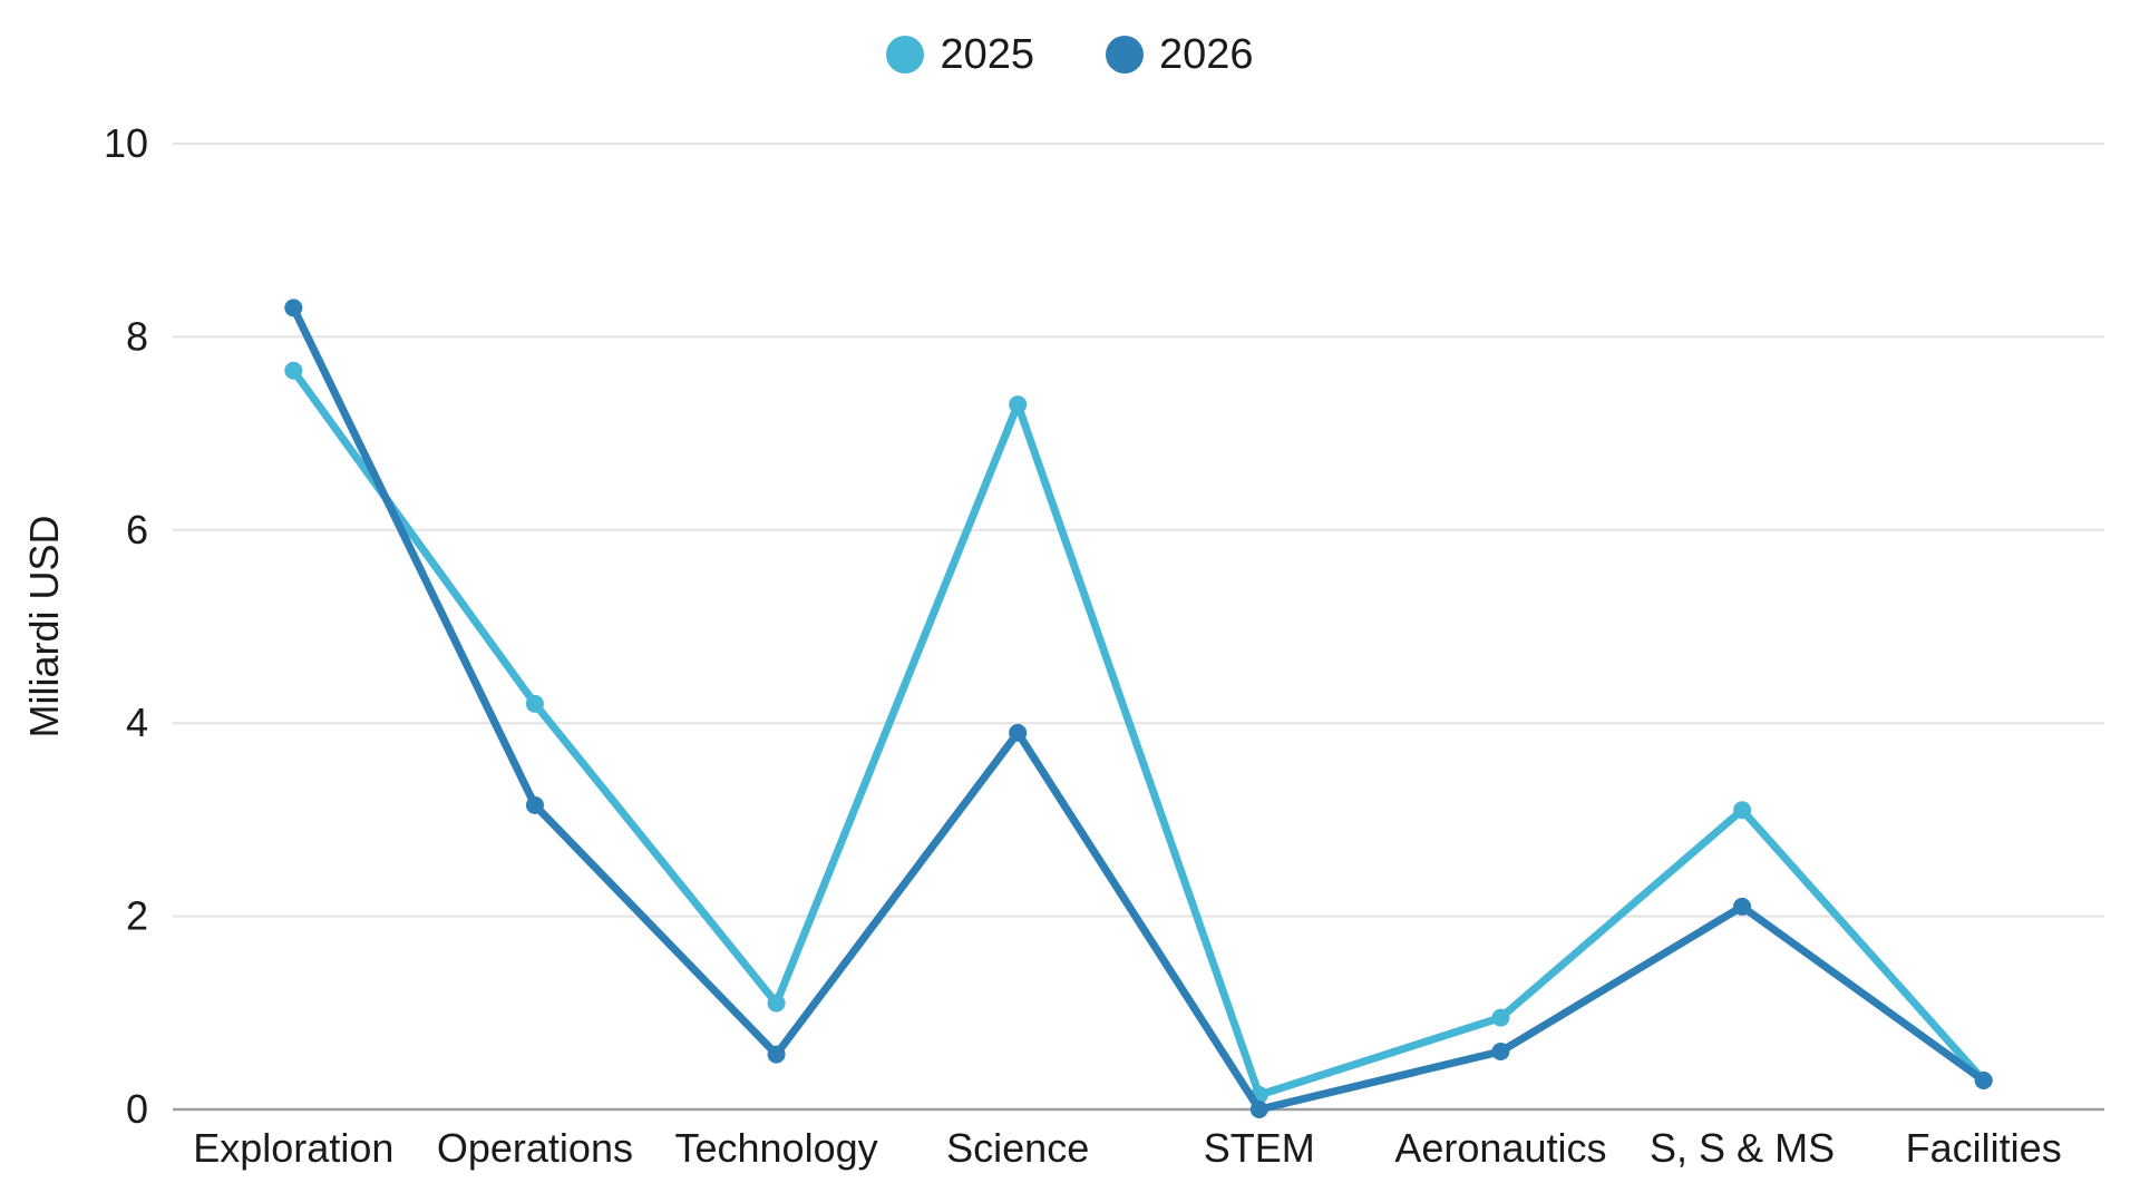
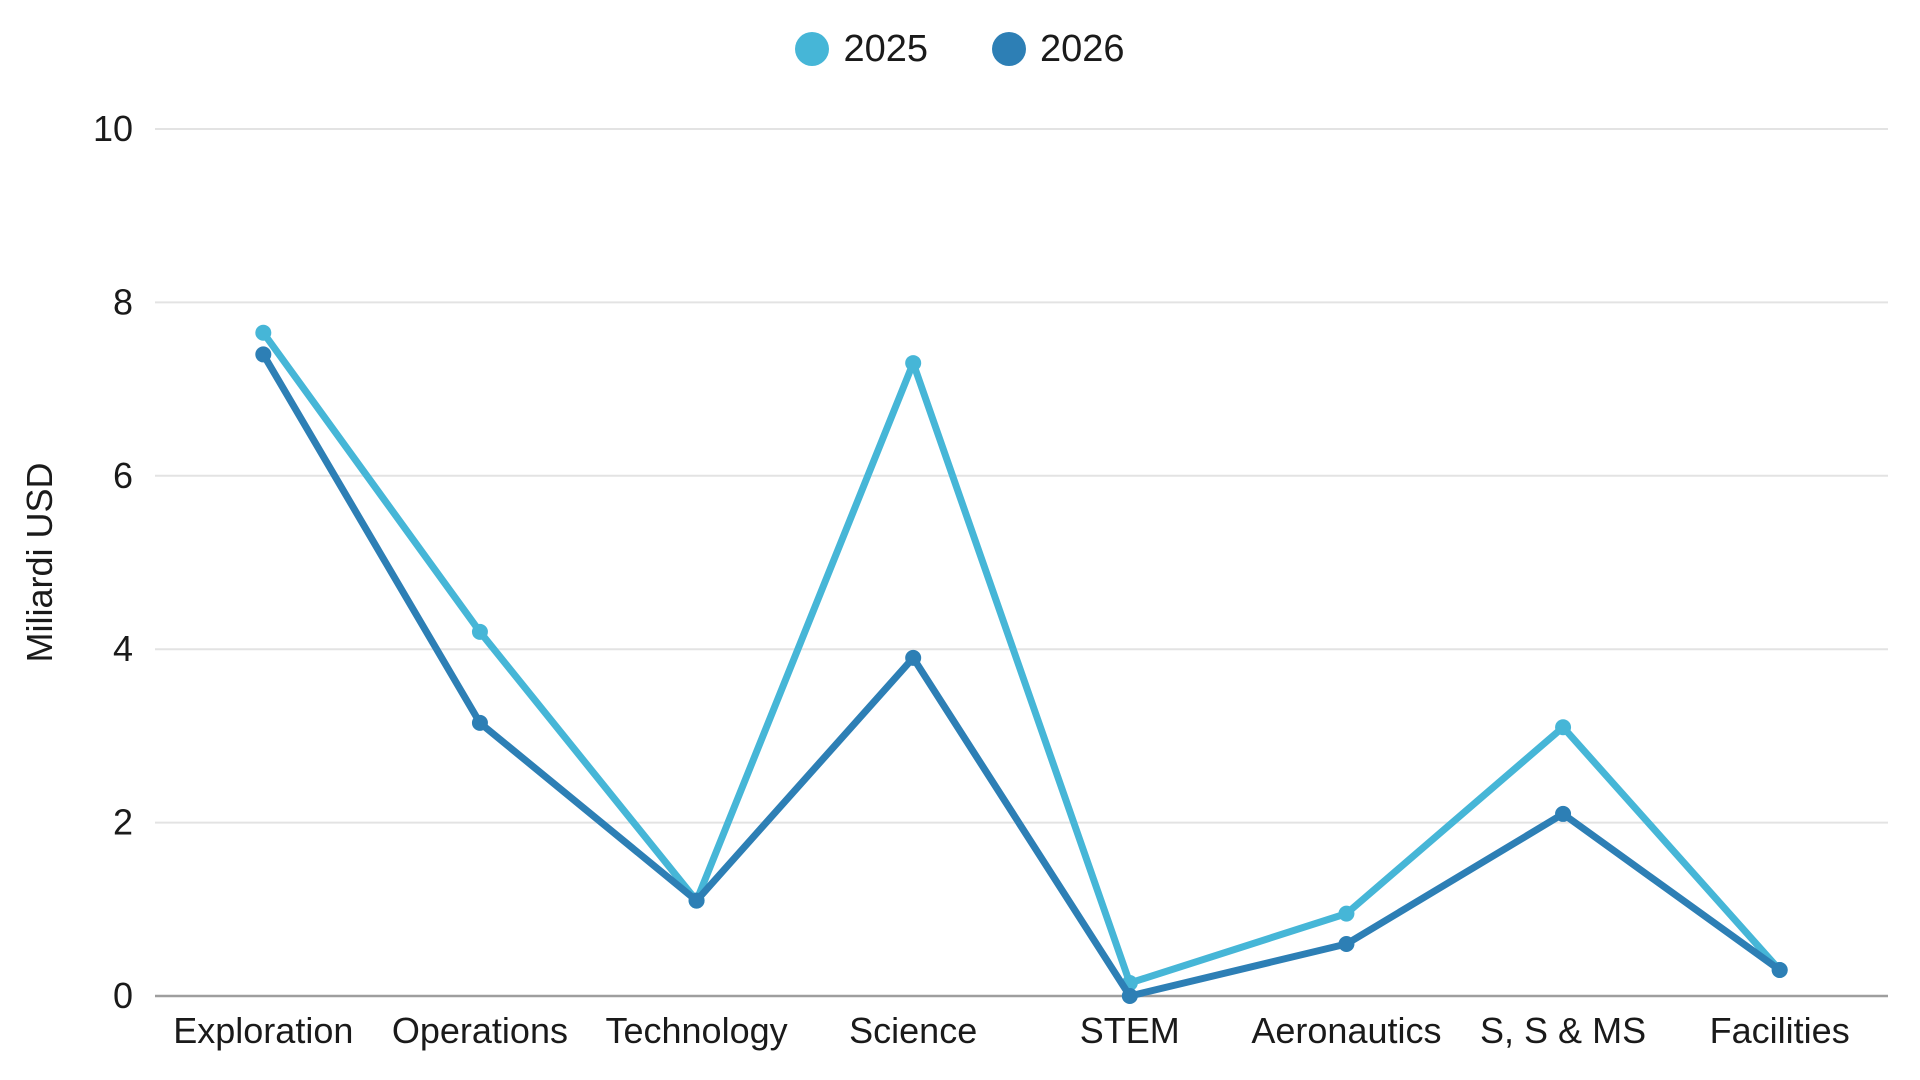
2026/Exploration: 8.3 -> 7.4
2026/Technology: 0.6 -> 1.1
